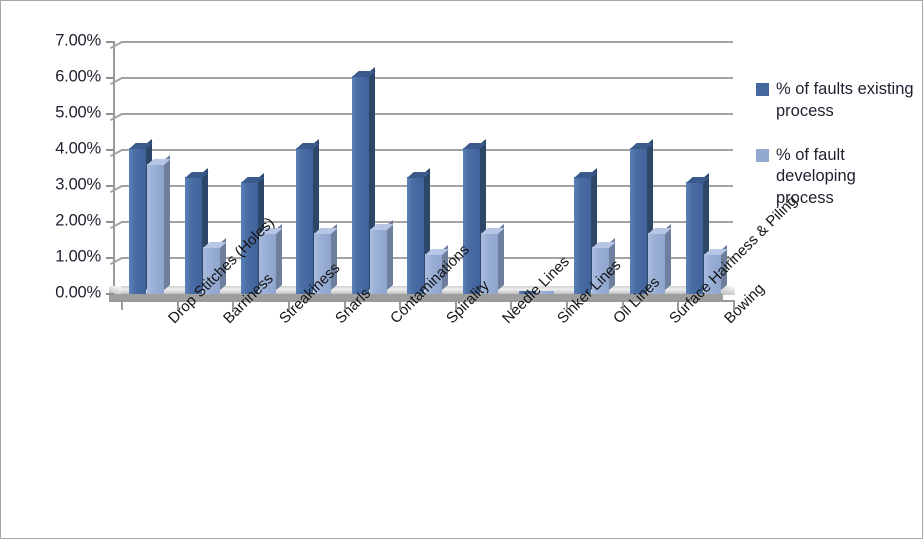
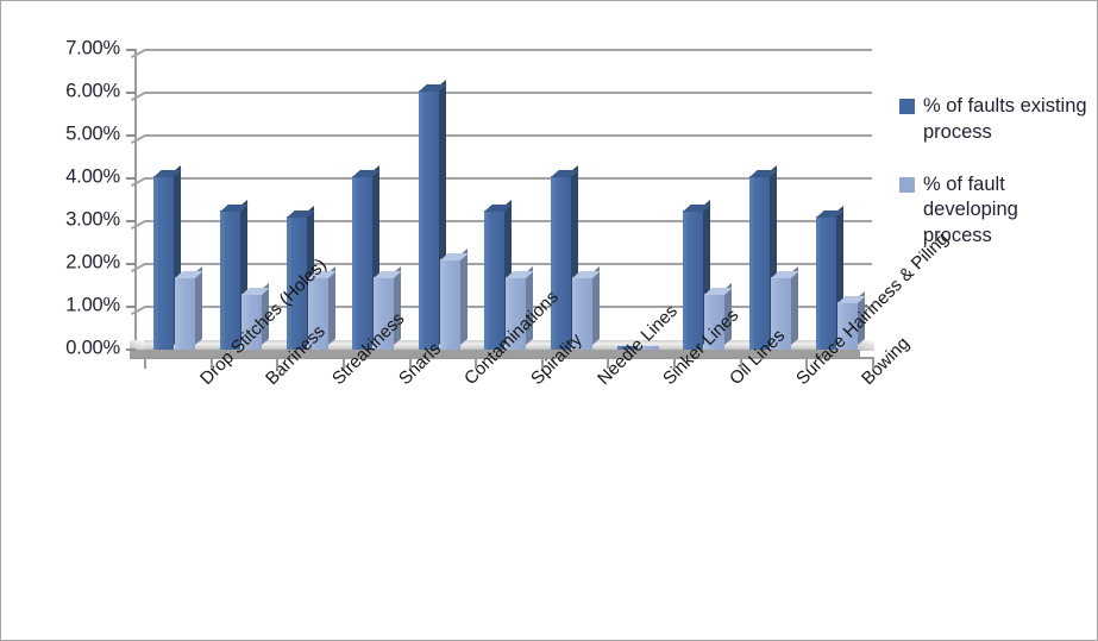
% of fault developing process/Drop Stitches (Holes): 3.6% -> 1.7%
% of fault developing process/Contaminations: 1.8% -> 2.1%
% of fault developing process/Spirality: 1.1% -> 1.7%
